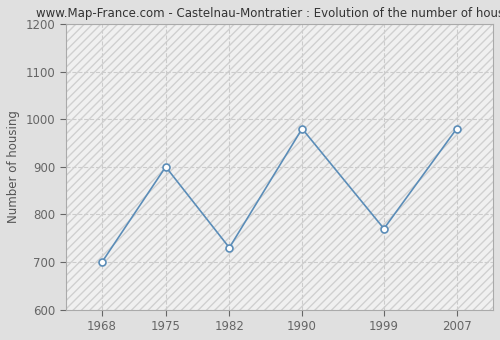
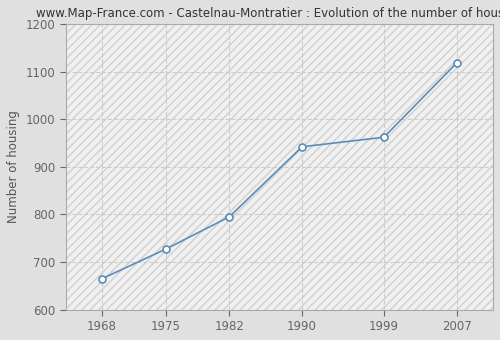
1968: 700 -> 665
1975: 900 -> 727
1982: 730 -> 795
1990: 980 -> 942
1999: 770 -> 962
2007: 980 -> 1118
